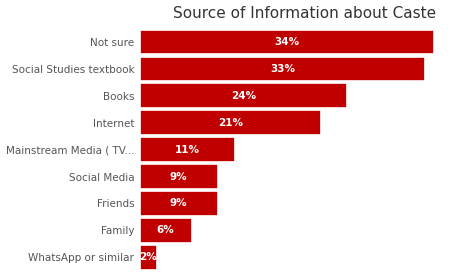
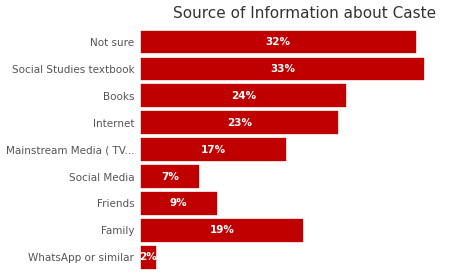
Not sure: 34% -> 32%
Internet: 21% -> 23%
Mainstream Media ( TV...: 11% -> 17%
Social Media: 9% -> 7%
Family: 6% -> 19%
